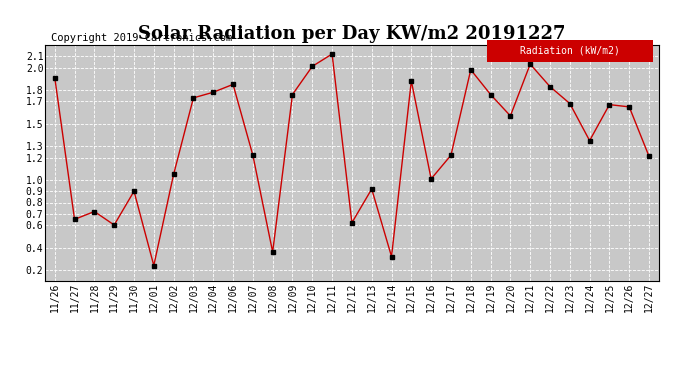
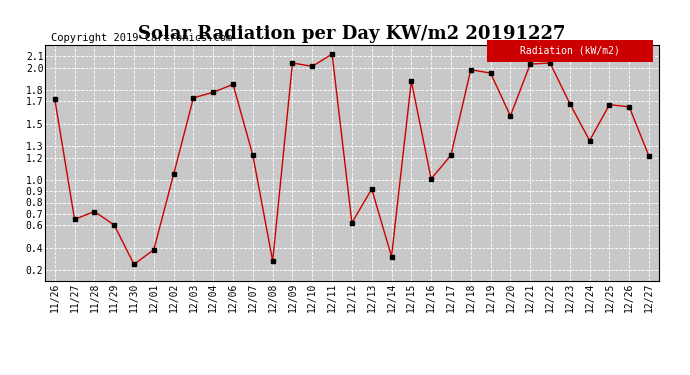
11/26: 1.91 -> 1.72
11/30: 0.90 -> 0.25
12/01: 0.24 -> 0.38
12/08: 0.36 -> 0.28
12/09: 1.76 -> 2.04
12/19: 1.76 -> 1.95
12/22: 1.83 -> 2.04
